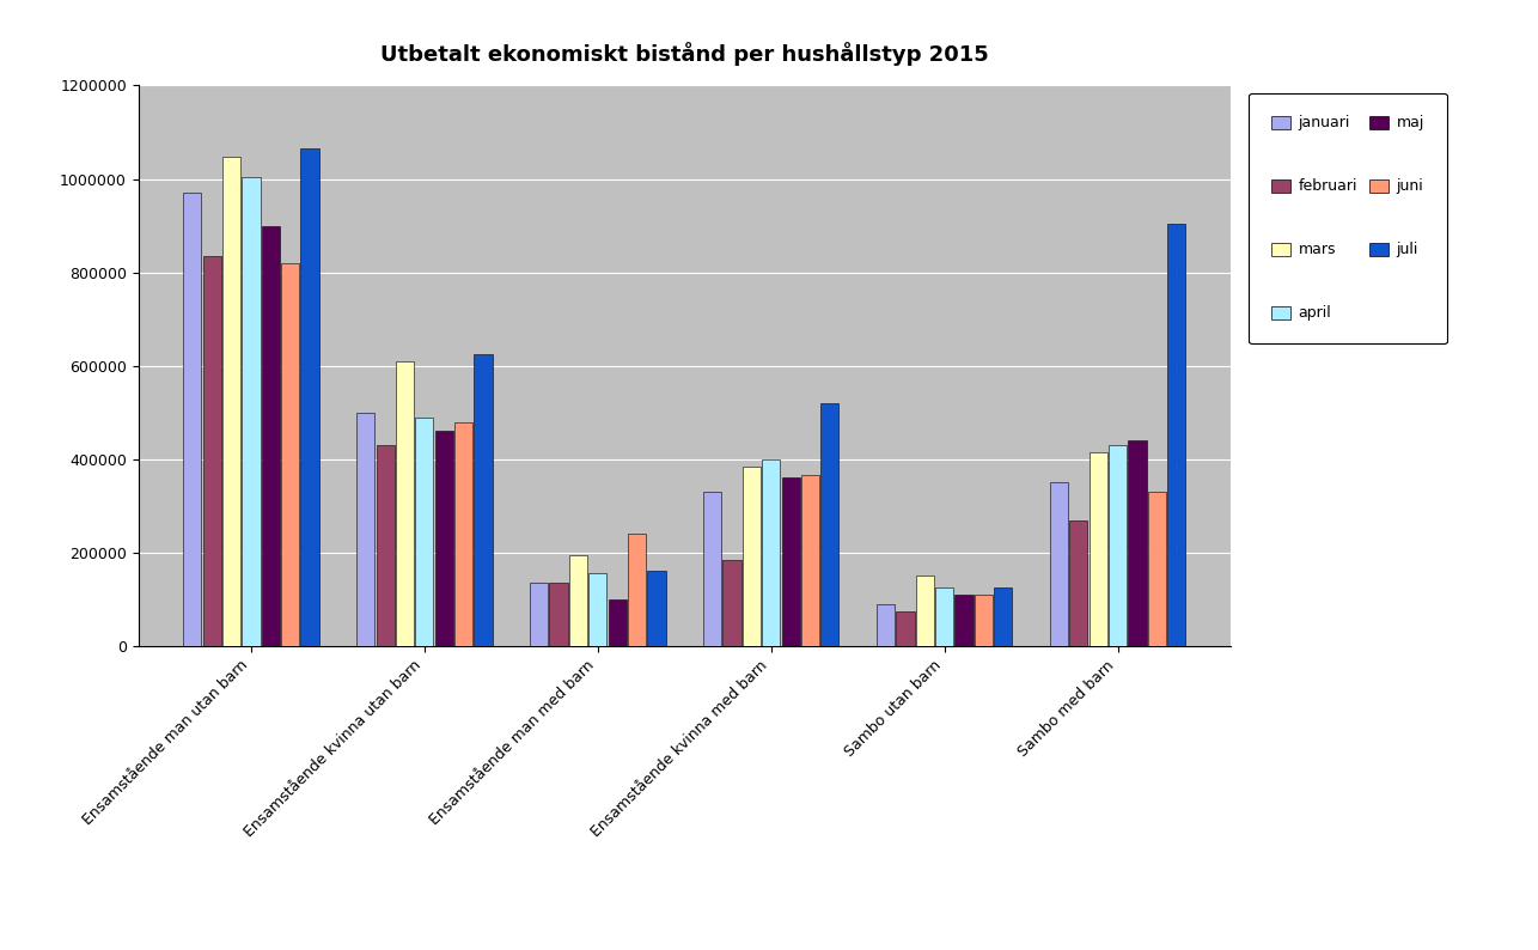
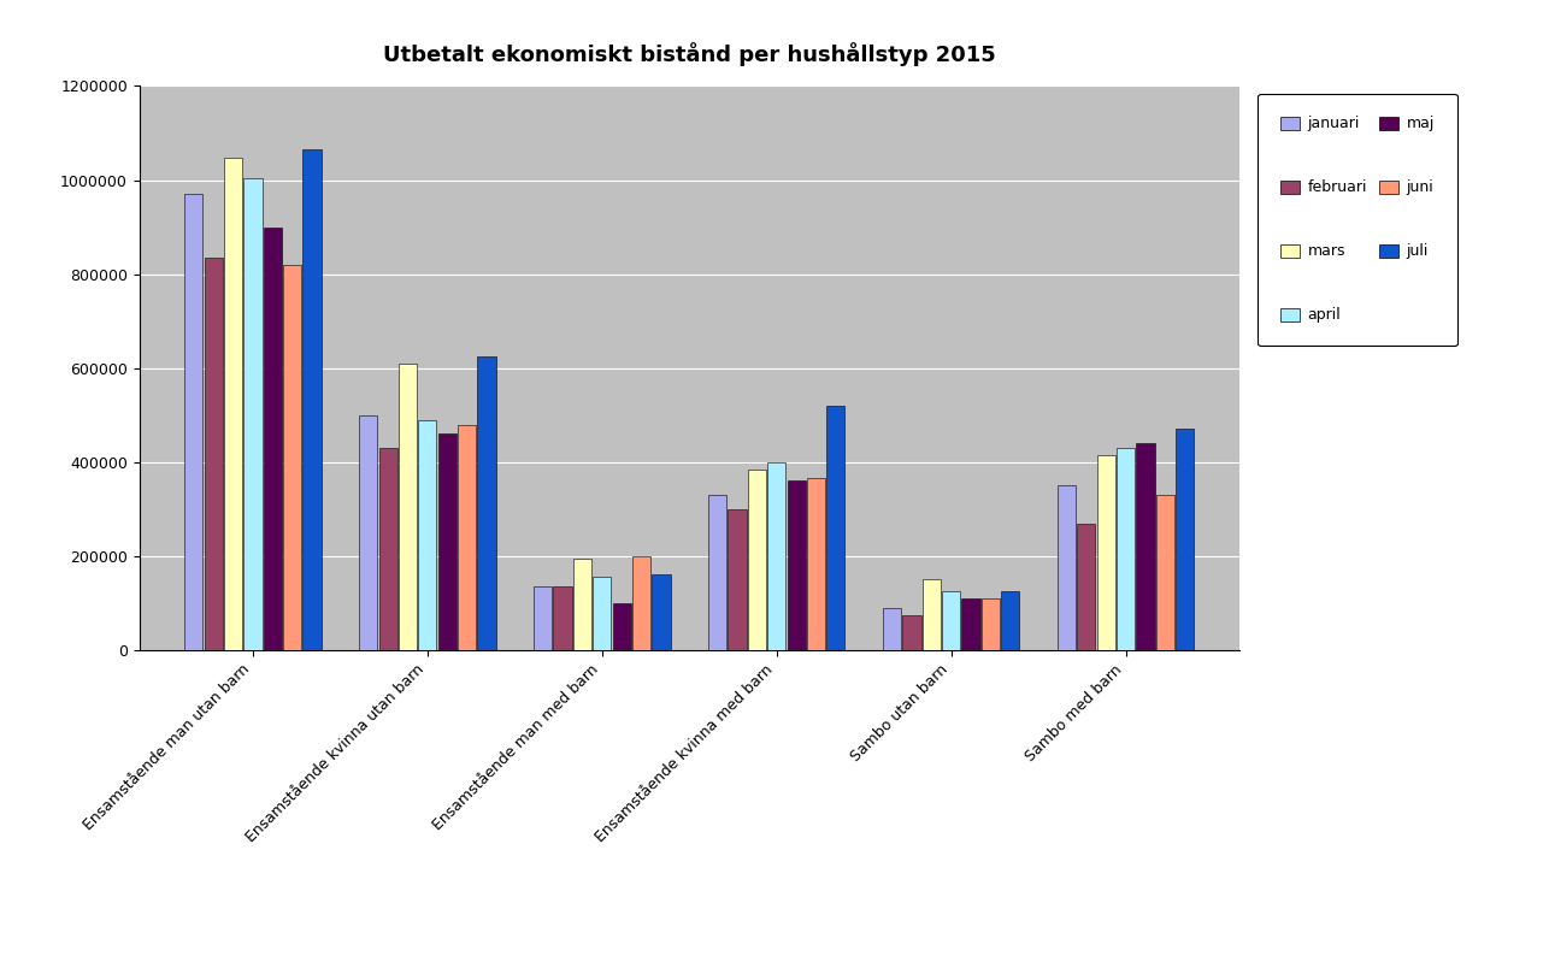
juni/Ensamstående man med barn: 240000 -> 200000
februari/Ensamstående kvinna med barn: 185000 -> 300000
juli/Sambo med barn: 905000 -> 472000
